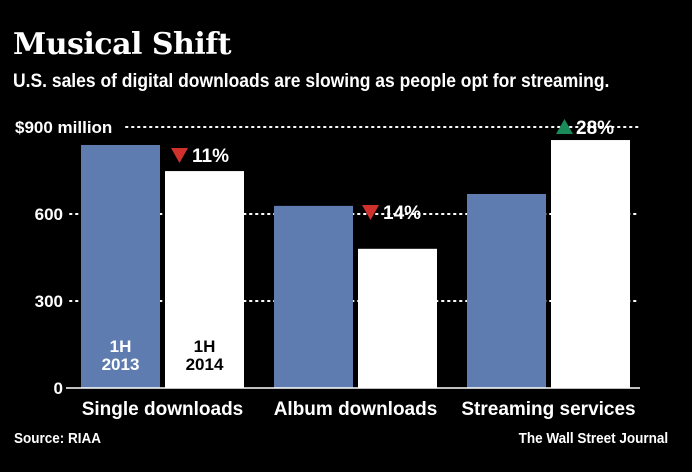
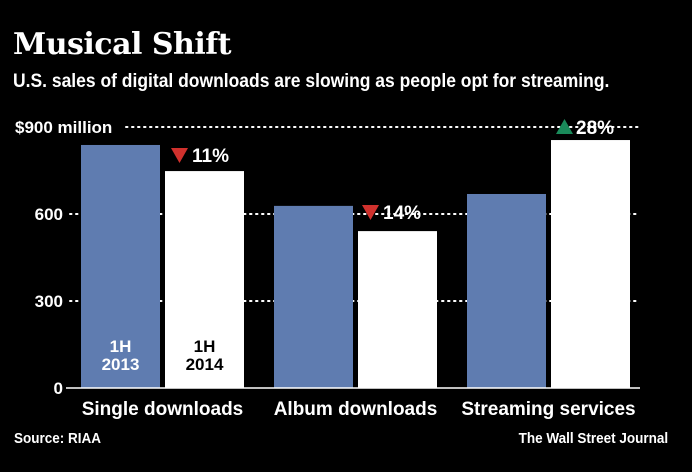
1H 2014/Album downloads: 480 -> 540
